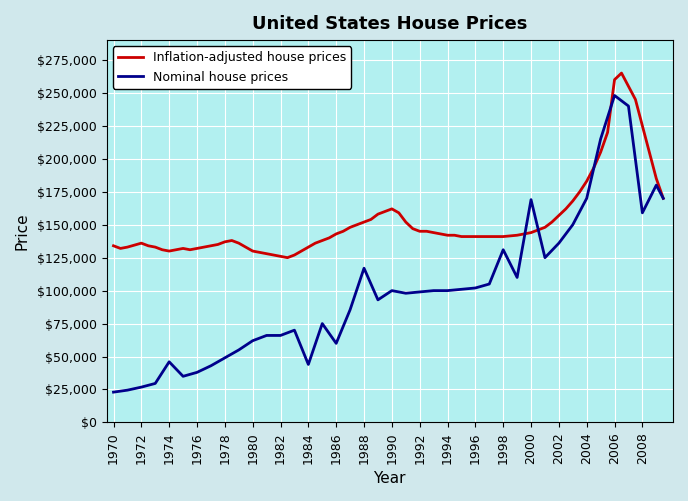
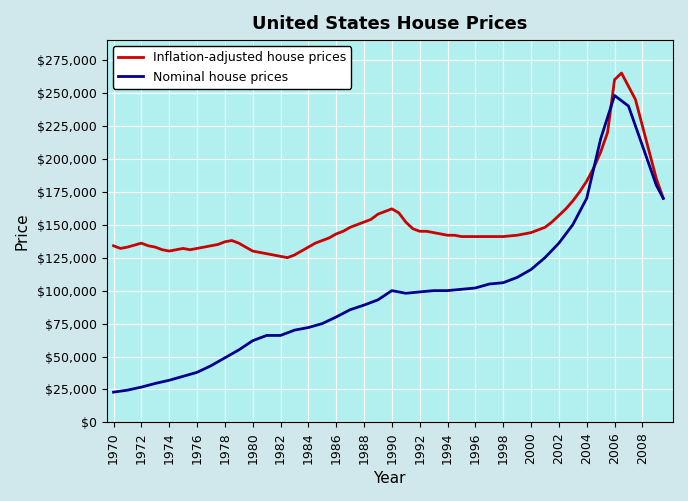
Nominal house prices/1974: $46,000 -> $32,000
Nominal house prices/1984: $44,000 -> $72,000
Nominal house prices/1986: $60,000 -> $80,000
Nominal house prices/1988: $117,000 -> $89,000
Nominal house prices/1998: $131,000 -> $106,000
Nominal house prices/2000: $169,000 -> $116,000
Nominal house prices/2008: $159,000 -> $210,000
